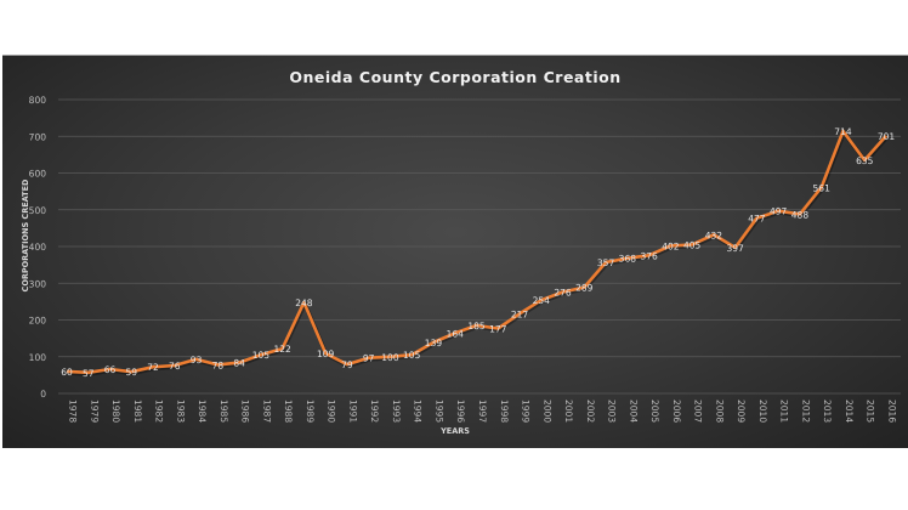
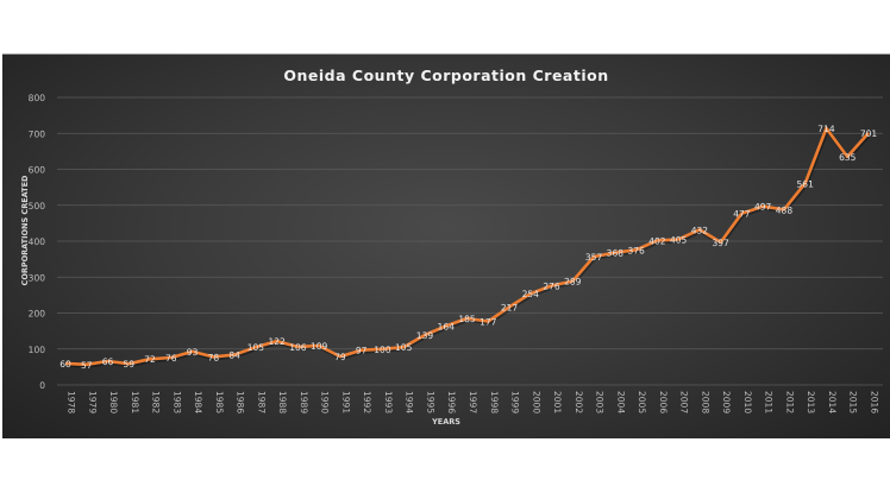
1989: 248 -> 106
